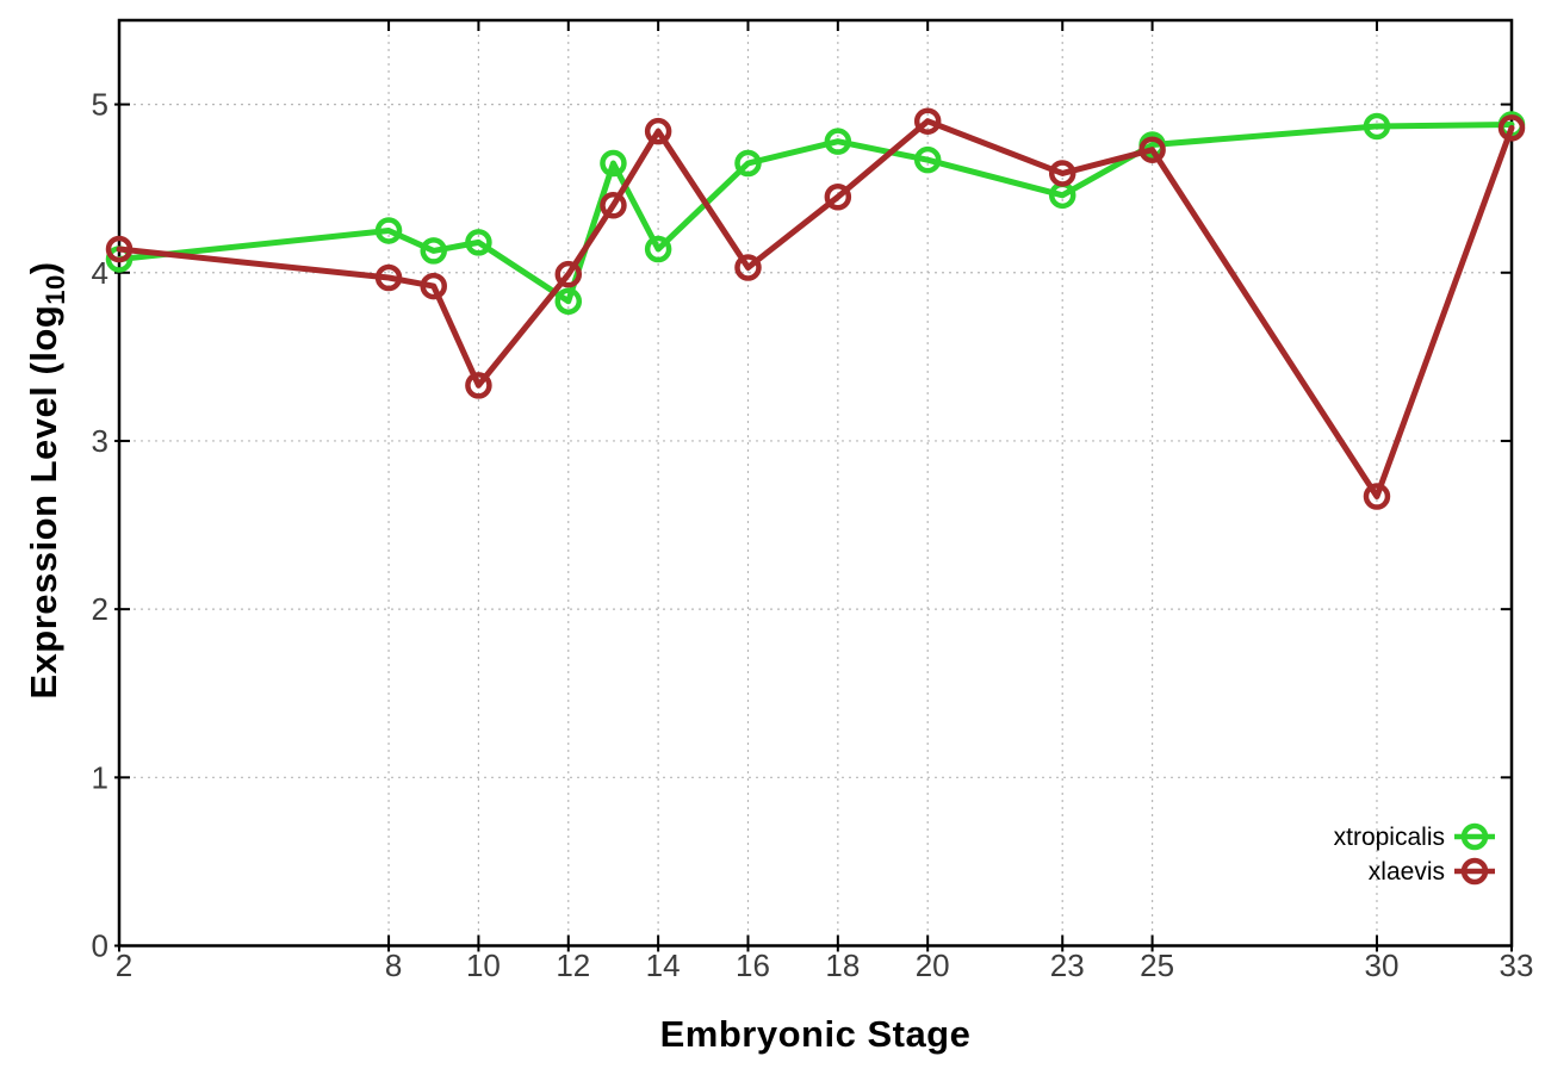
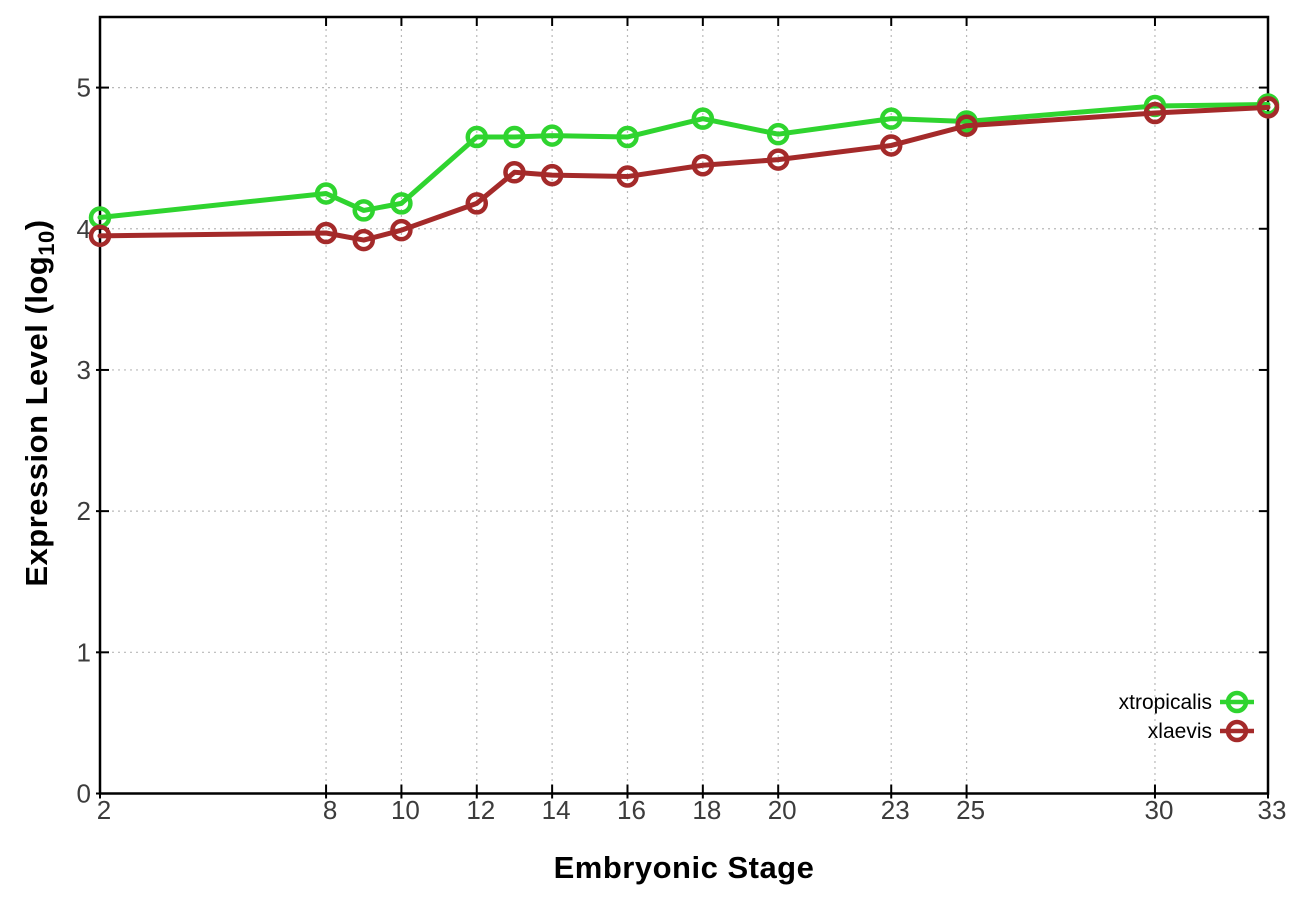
xlaevis/2: 4.14 -> 3.95
xlaevis/10: 3.33 -> 3.99
xtropicalis/12: 3.83 -> 4.65
xlaevis/12: 3.99 -> 4.18
xtropicalis/14: 4.14 -> 4.66
xlaevis/14: 4.84 -> 4.38
xlaevis/16: 4.03 -> 4.37
xlaevis/20: 4.90 -> 4.49
xtropicalis/23: 4.46 -> 4.78
xlaevis/30: 2.67 -> 4.82
